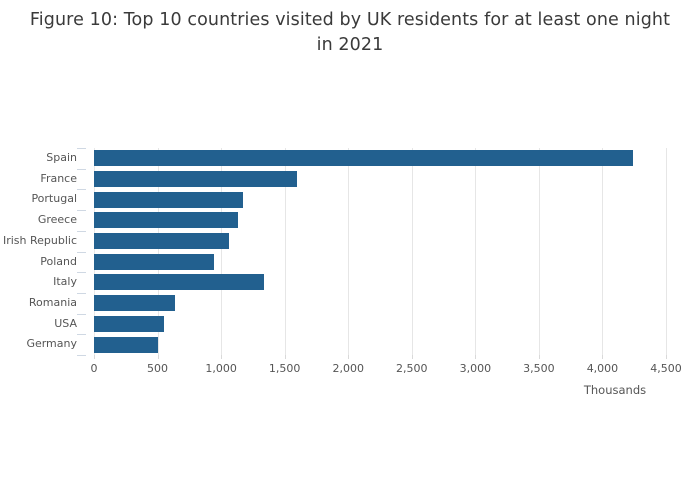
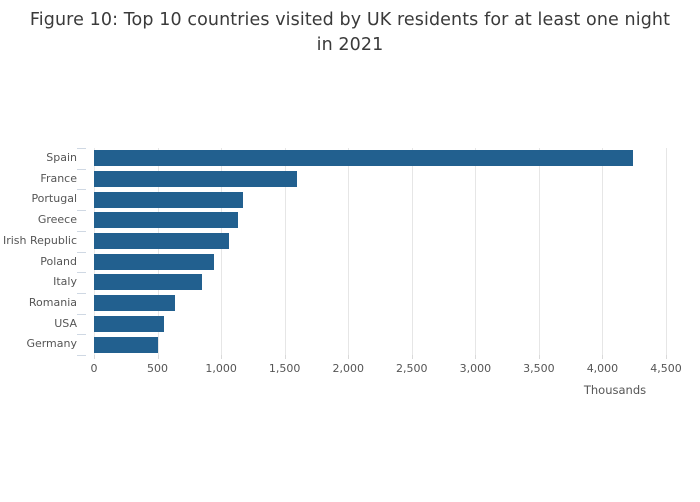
Italy: 1340 -> 850
